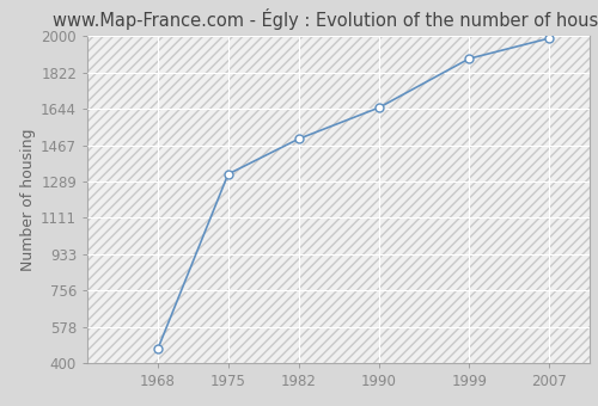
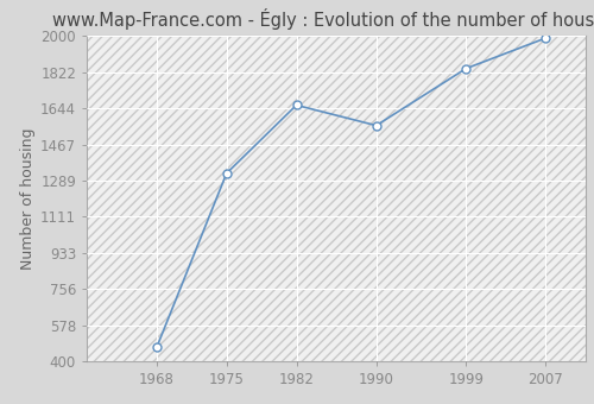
1982: 1500 -> 1660
1990: 1650 -> 1560
1999: 1890 -> 1840
